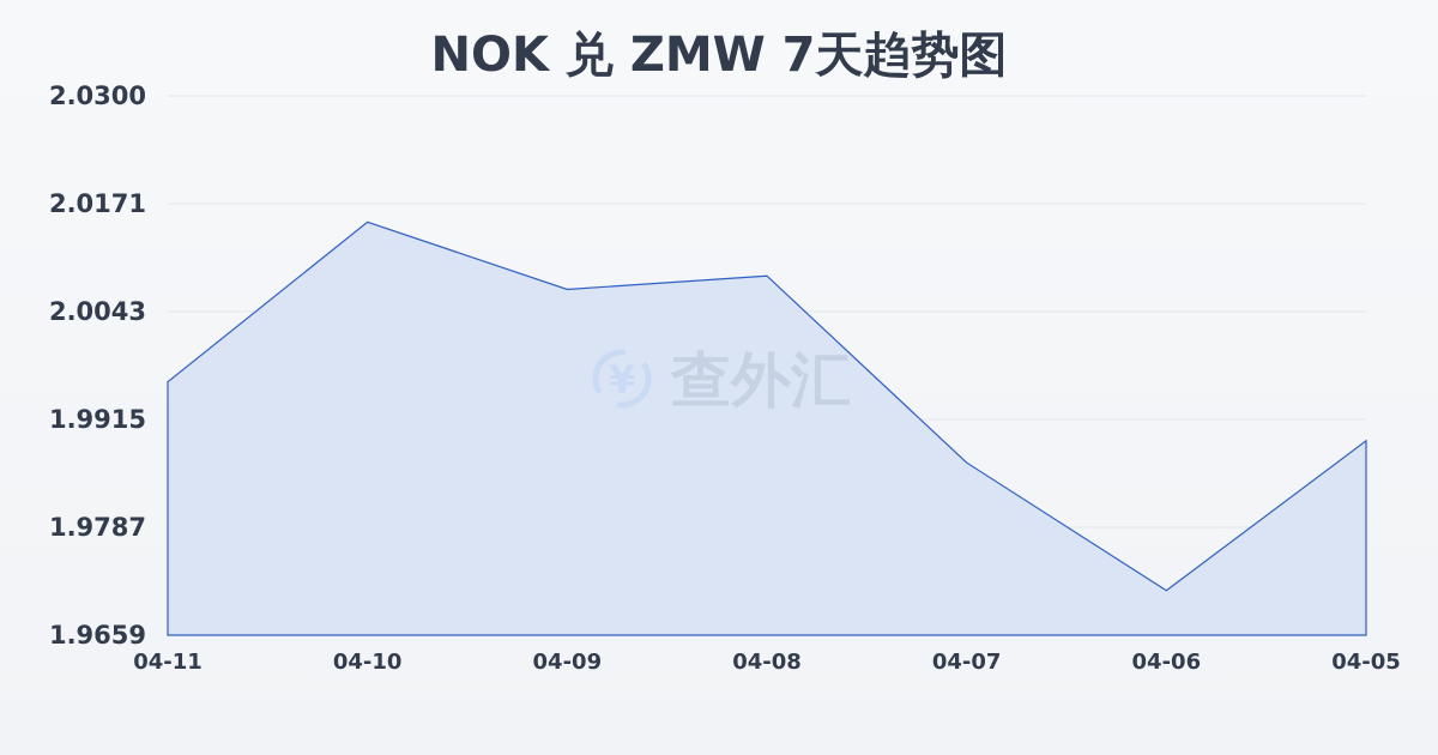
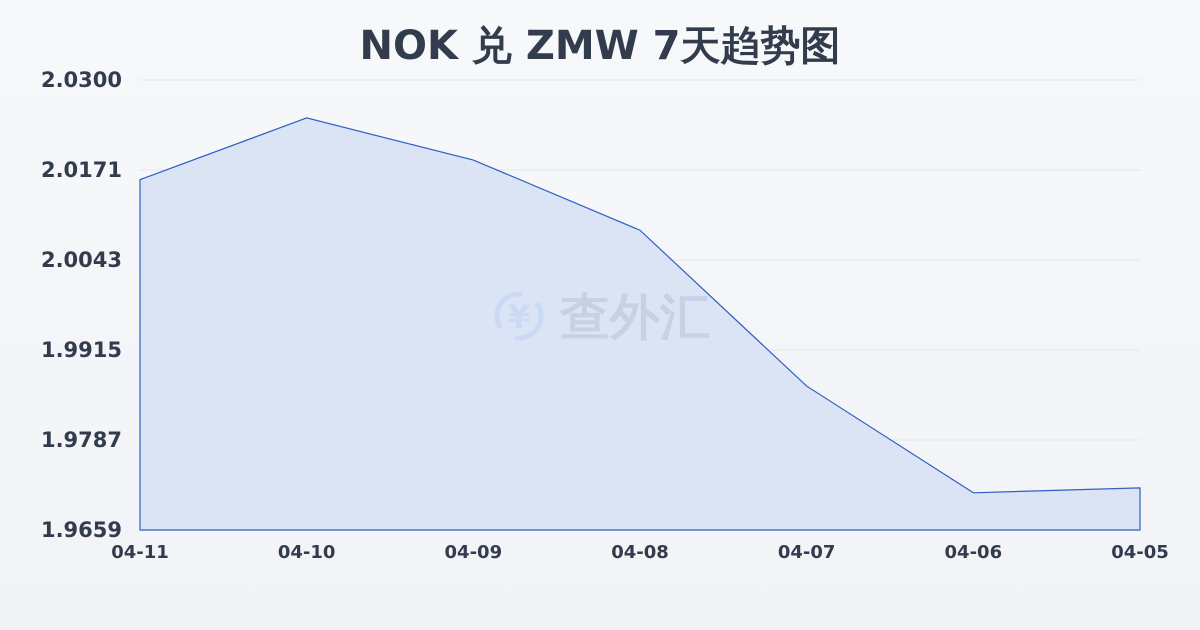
04-11: 1.996 -> 2.016
04-10: 2.015 -> 2.025
04-09: 2.007 -> 2.019
04-05: 1.989 -> 1.972
